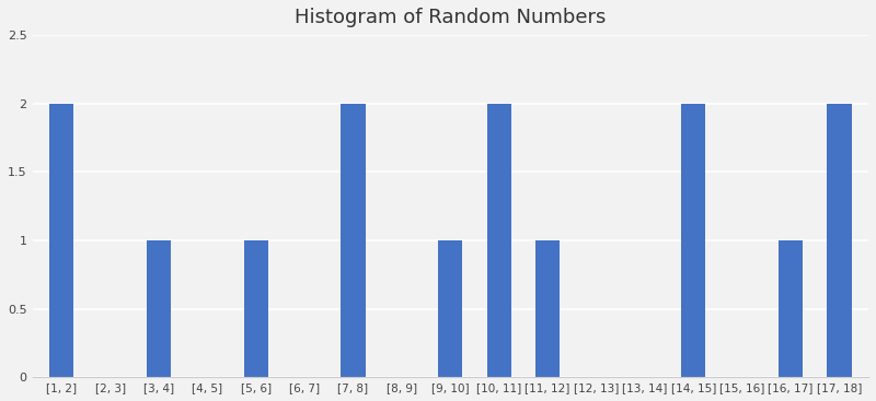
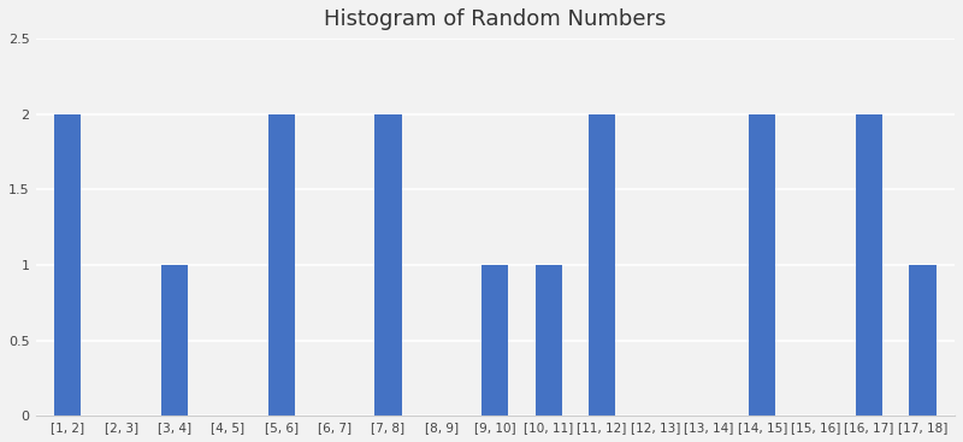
[5, 6]: 1 -> 2
[10, 11]: 2 -> 1
[11, 12]: 1 -> 2
[16, 17]: 1 -> 2
[17, 18]: 2 -> 1
